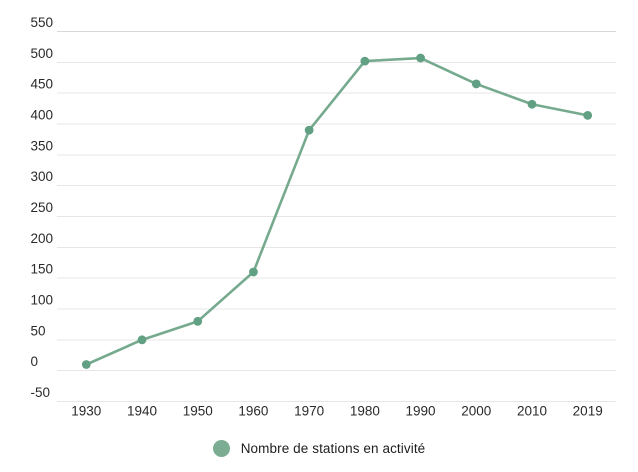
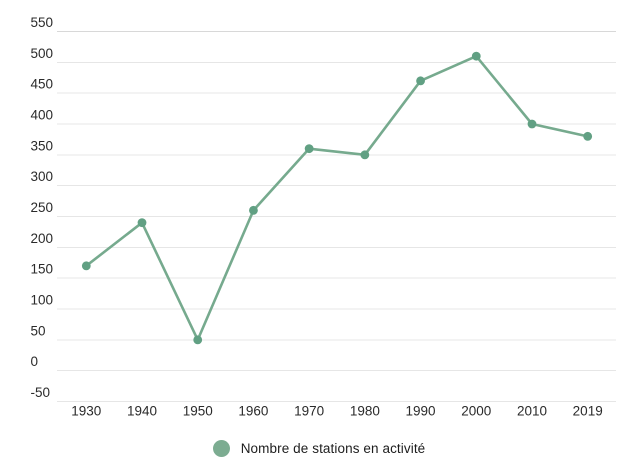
1930: 10 -> 170
1940: 50 -> 240
1950: 80 -> 50
1960: 160 -> 260
1970: 390 -> 360
1980: 500 -> 350
1990: 510 -> 470
2000: 460 -> 510
2010: 430 -> 400
2019: 410 -> 380
